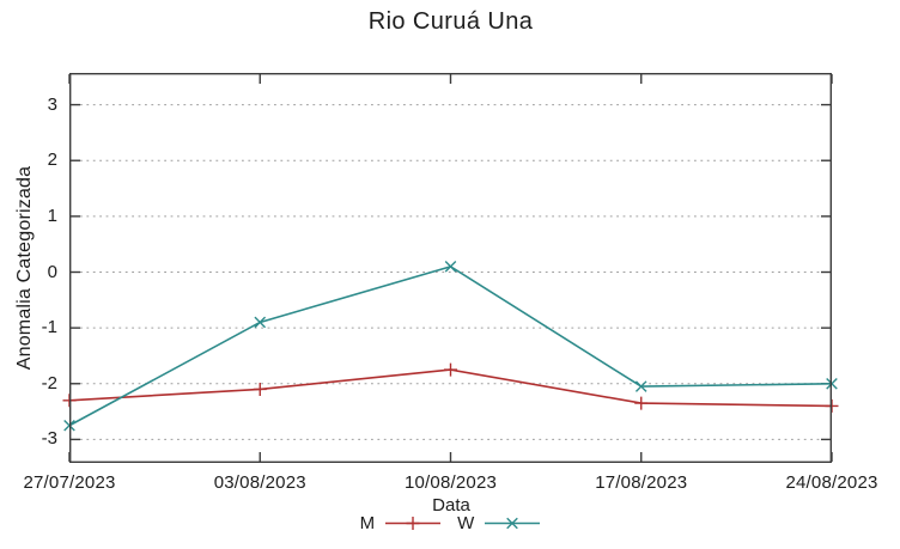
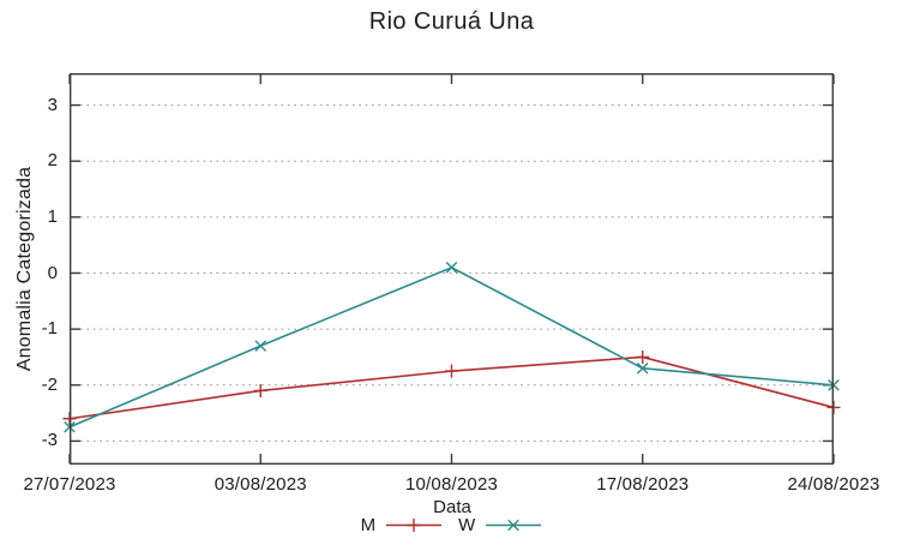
M/27/07/2023: -2.3 -> -2.6
W/03/08/2023: -0.9 -> -1.3
M/17/08/2023: -2.4 -> -1.5
W/17/08/2023: -2.0 -> -1.7
